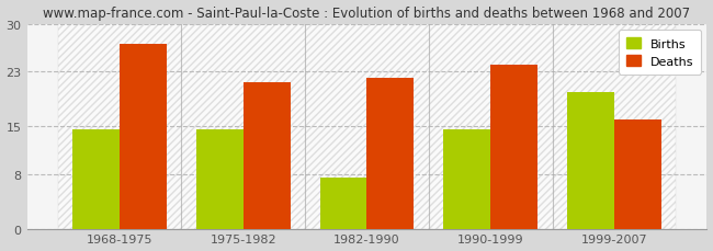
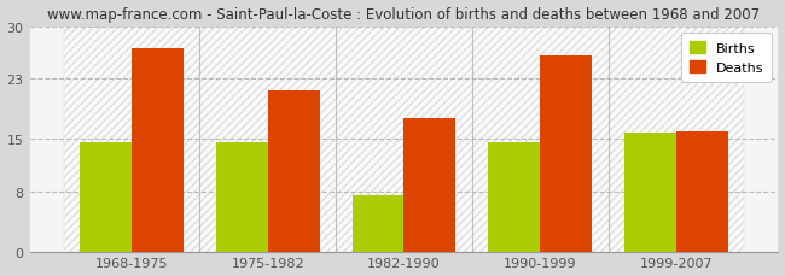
Deaths/1982-1990: 22.0 -> 17.8
Deaths/1990-1999: 24.0 -> 26.0
Births/1999-2007: 20.0 -> 15.8
